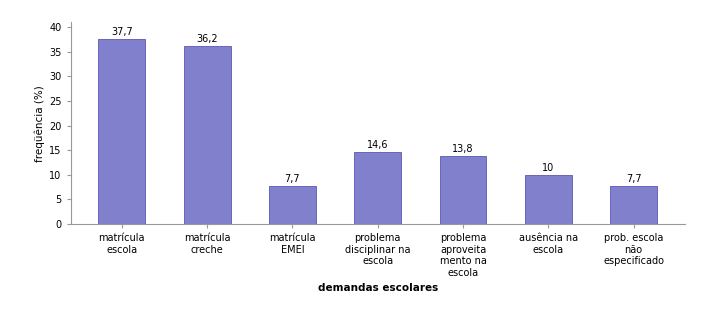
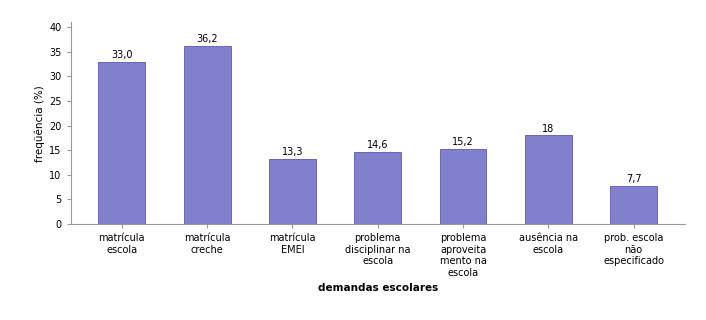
matrícula escola: 37,7 -> 33,0
matrícula EMEI: 7,7 -> 13,3
problema aproveita mento na escola: 13,8 -> 15,2
ausência na escola: 10 -> 18
